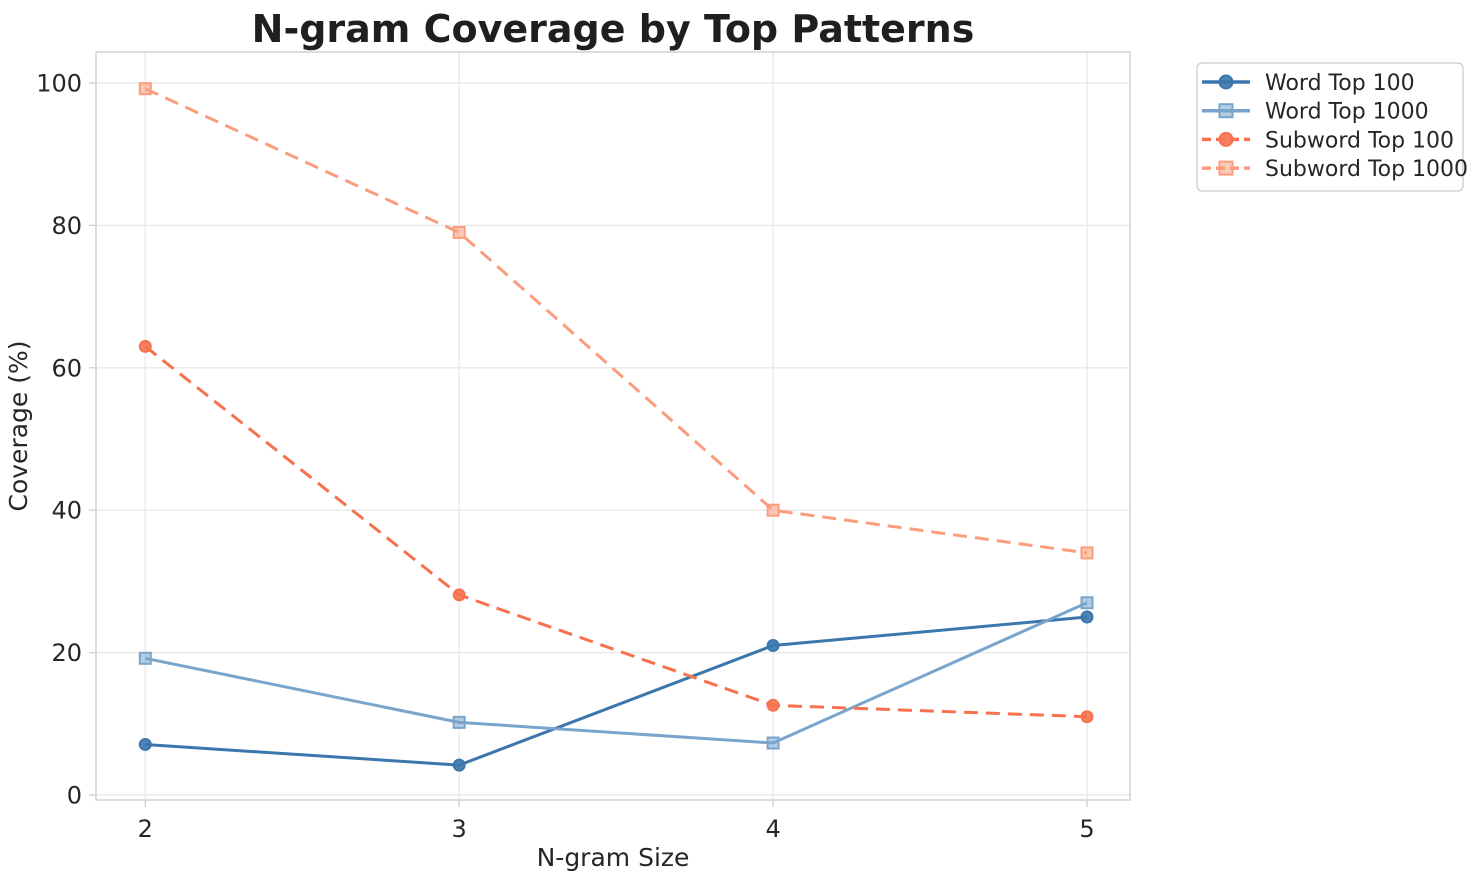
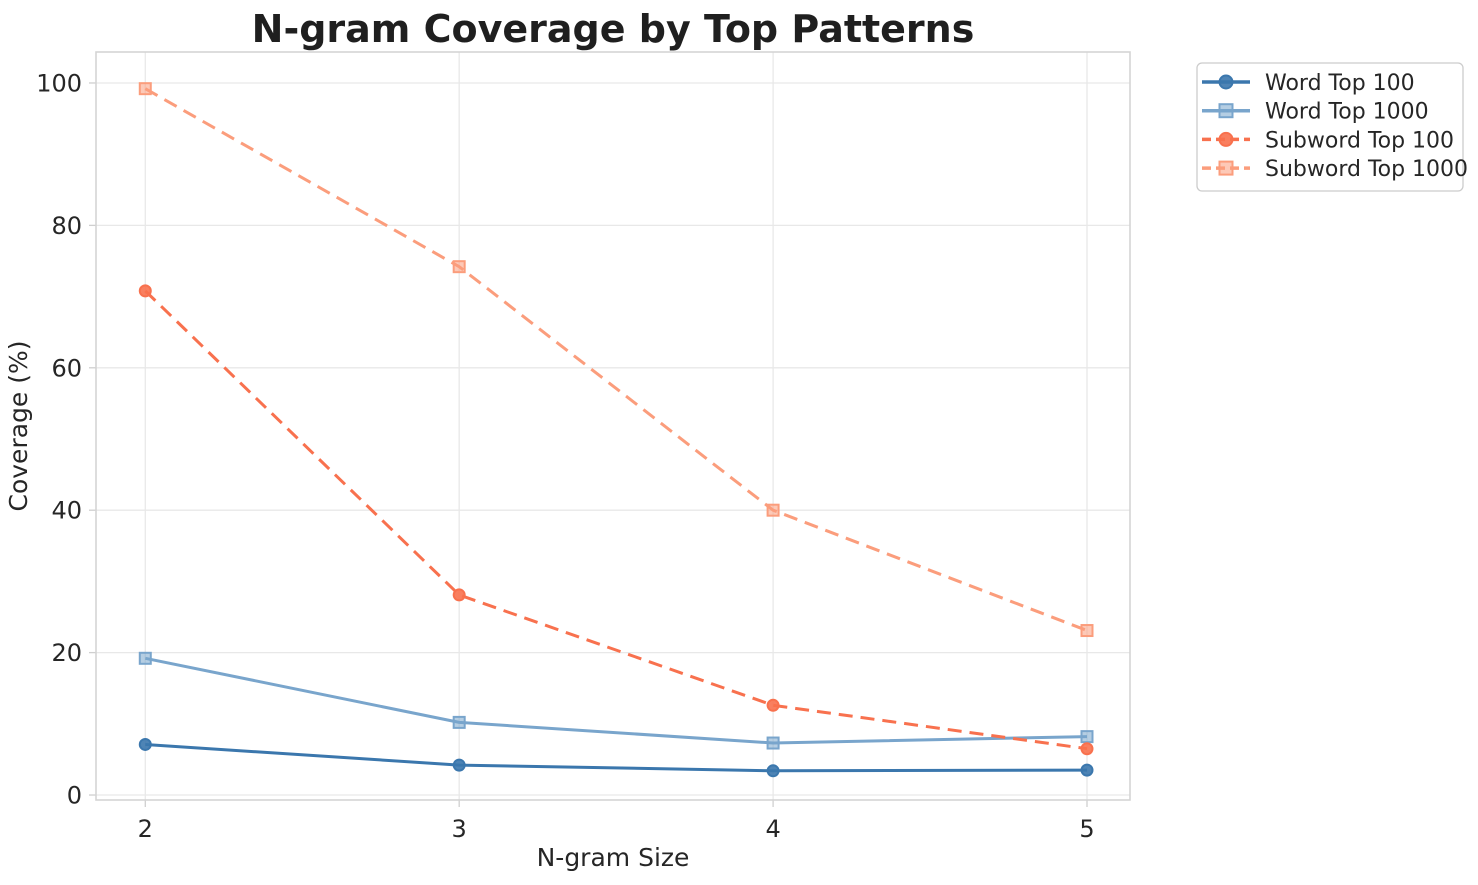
Subword Top 100/2: 63 -> 71
Subword Top 1000/3: 79 -> 74
Word Top 100/4: 21 -> 3
Word Top 100/5: 25 -> 4
Word Top 1000/5: 27 -> 8
Subword Top 100/5: 11 -> 6
Subword Top 1000/5: 34 -> 23
